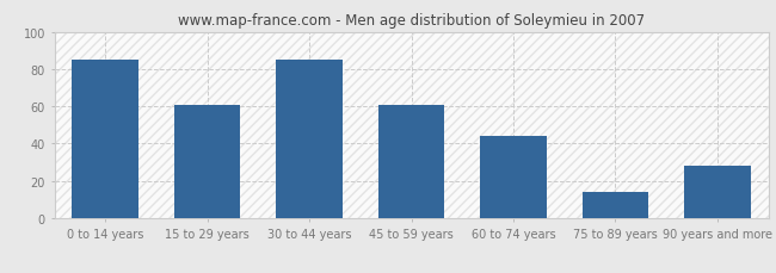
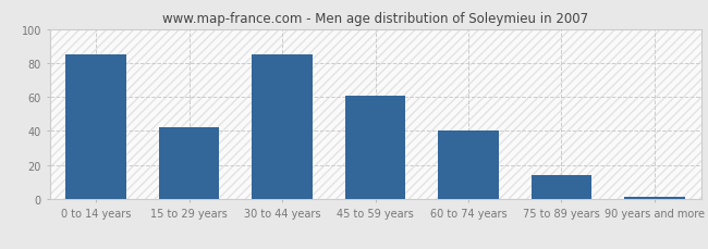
15 to 29 years: 61 -> 42
60 to 74 years: 44 -> 40
90 years and more: 28 -> 1
